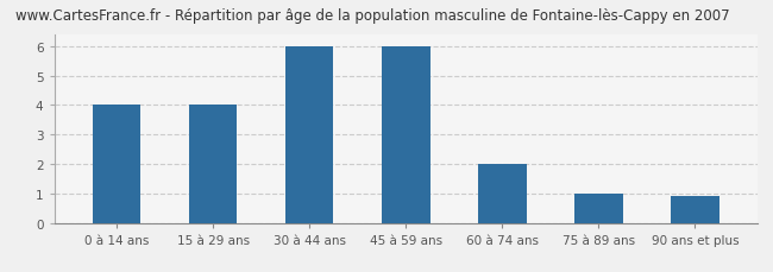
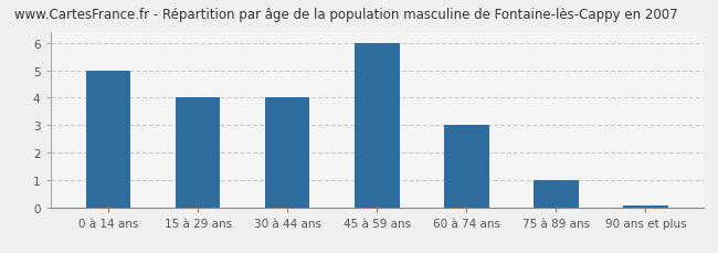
0 à 14 ans: 4.00 -> 5.00
30 à 44 ans: 6.00 -> 4.00
60 à 74 ans: 2.00 -> 3.00
90 ans et plus: 0.90 -> 0.07
